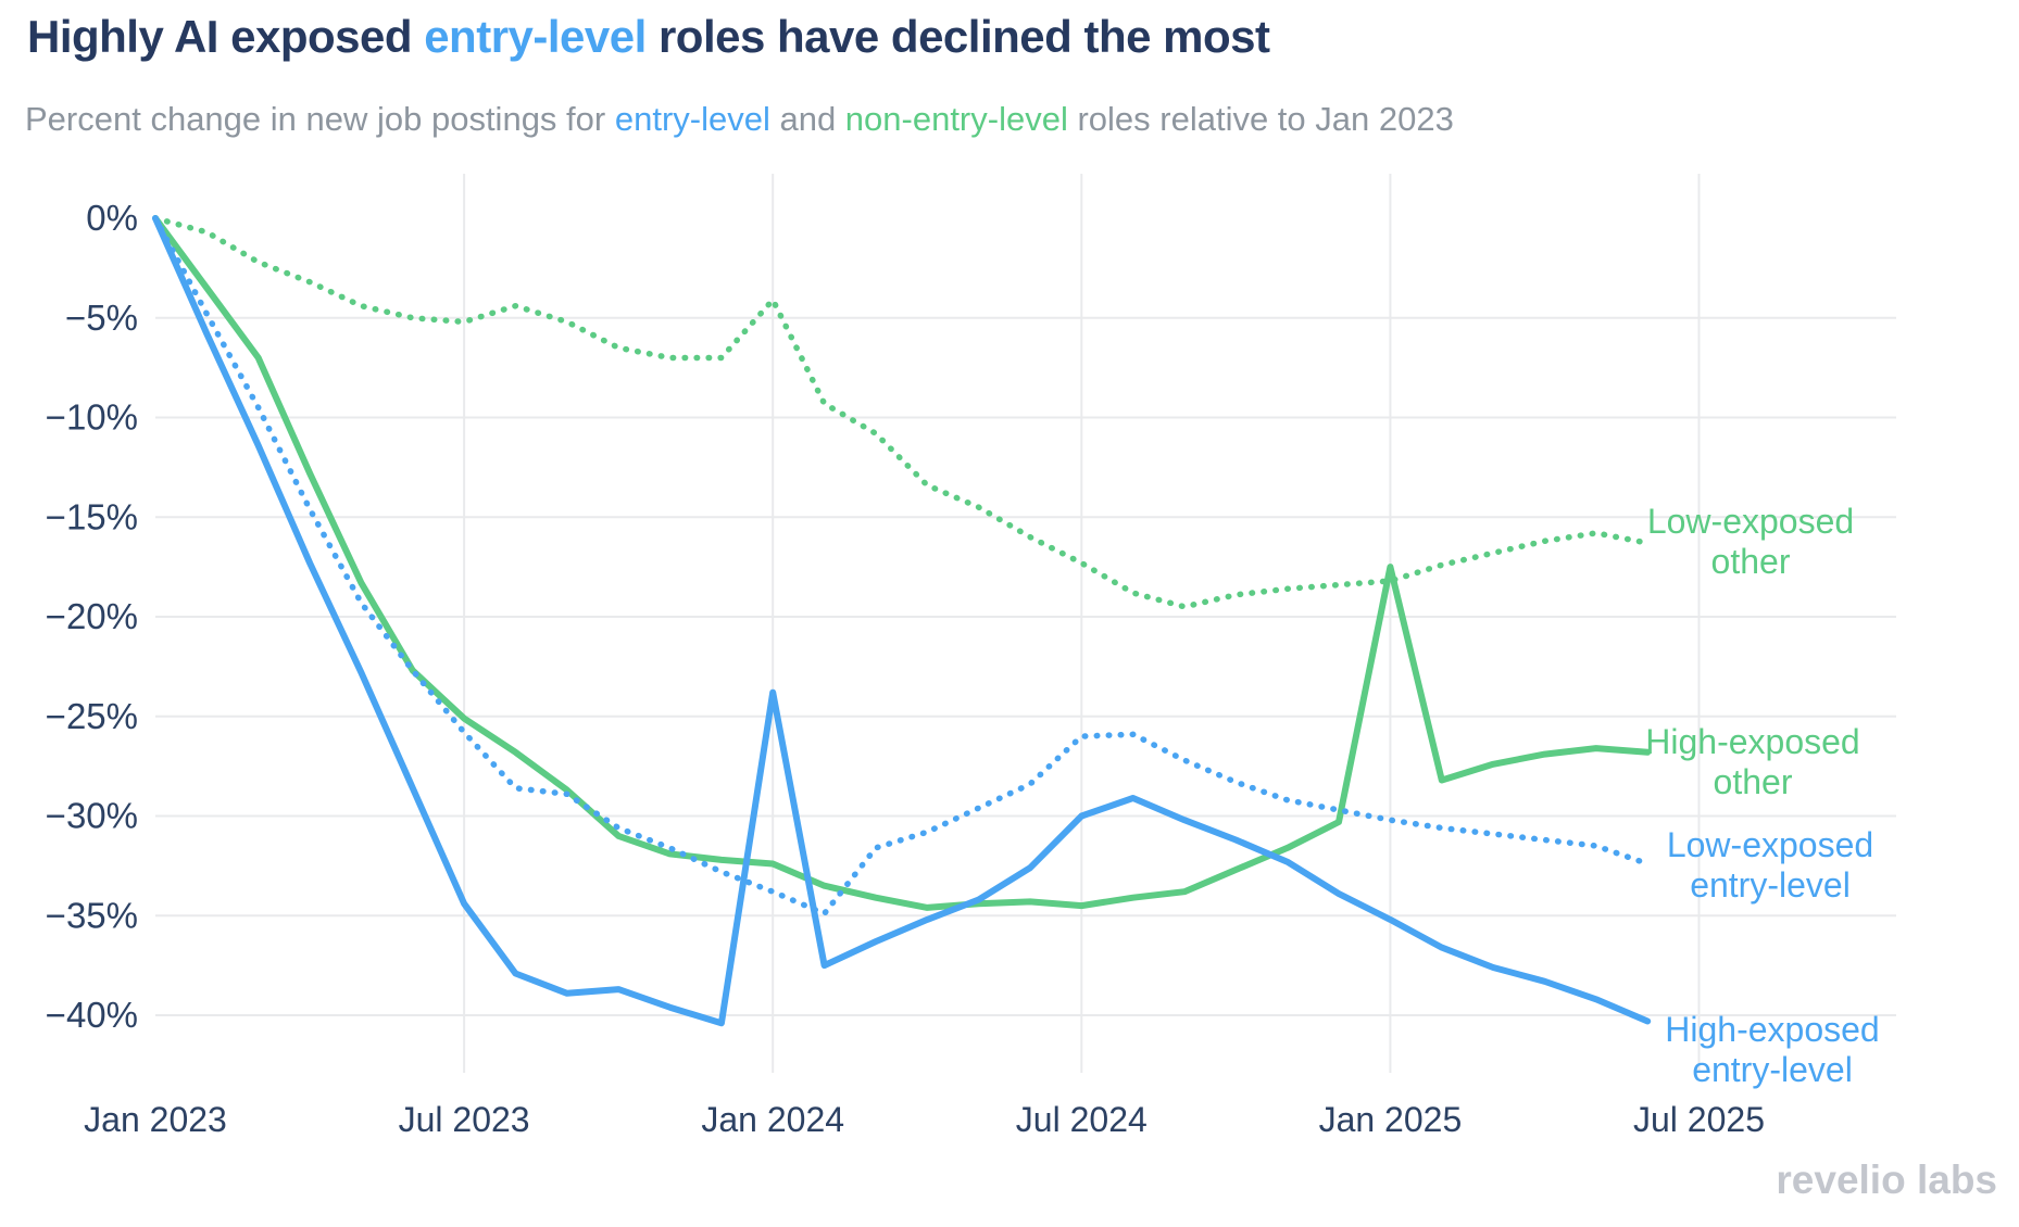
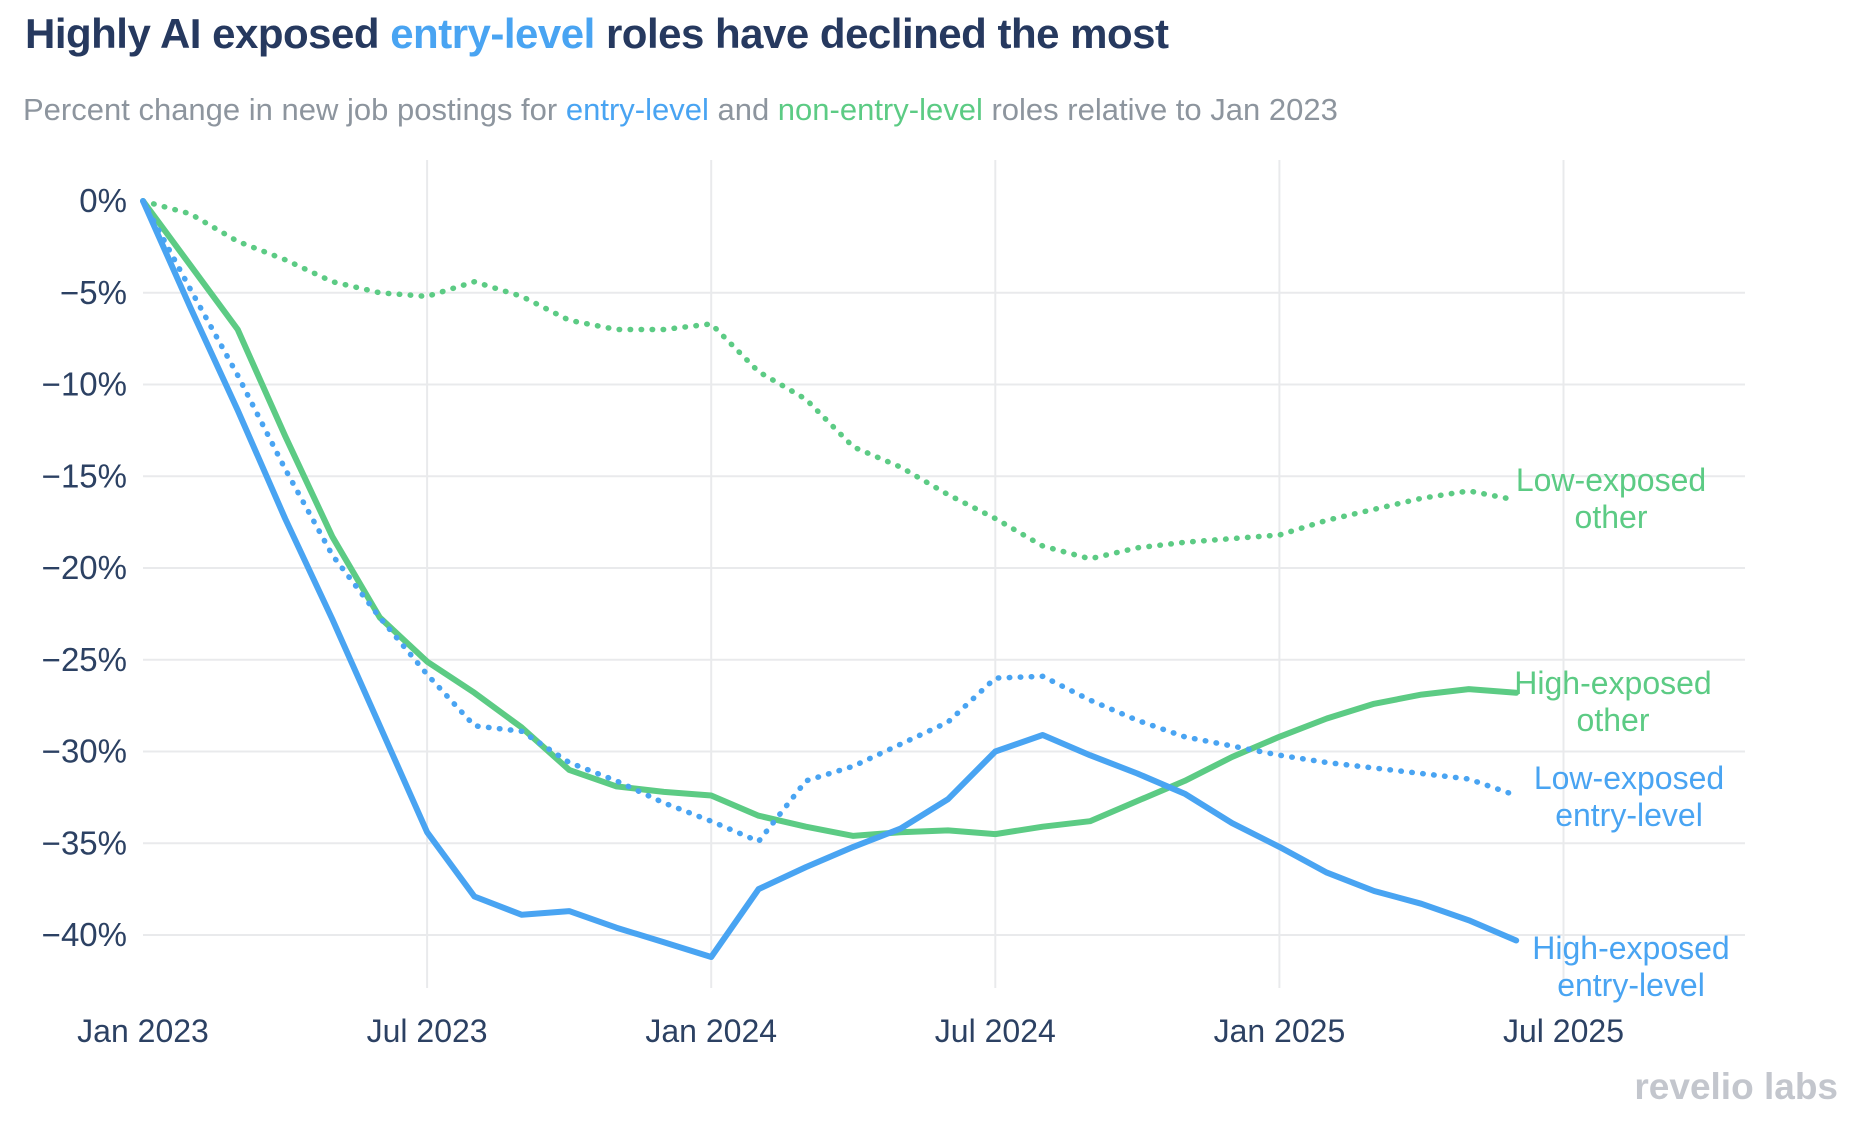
Low-exposed other/Jan 2024: -4.1% -> -6.7%
High-exposed entry-level/Jan 2024: -23.8% -> -41.2%
High-exposed other/Jan 2025: -17.5% -> -29.2%
